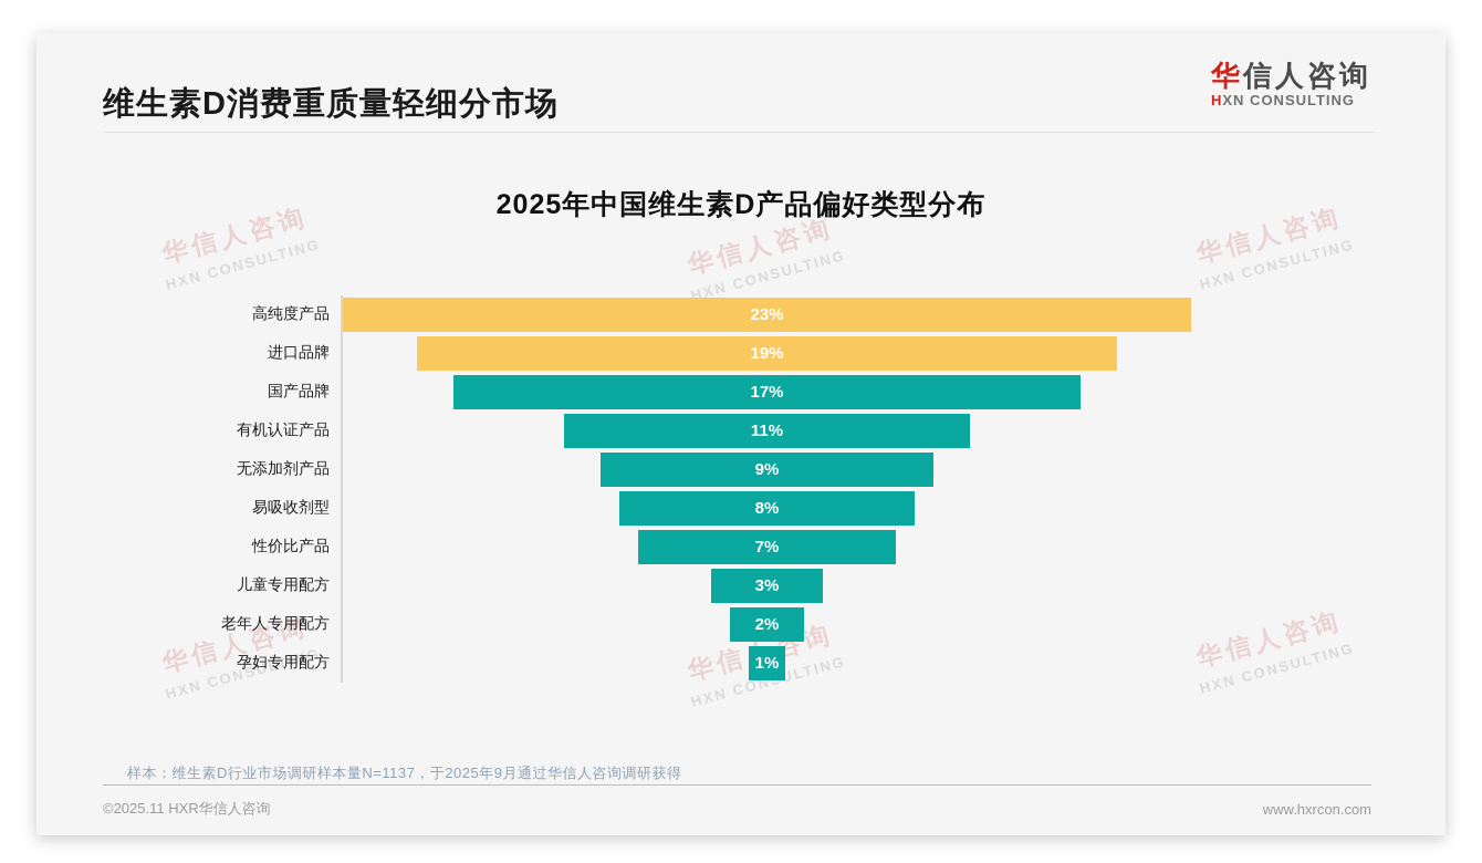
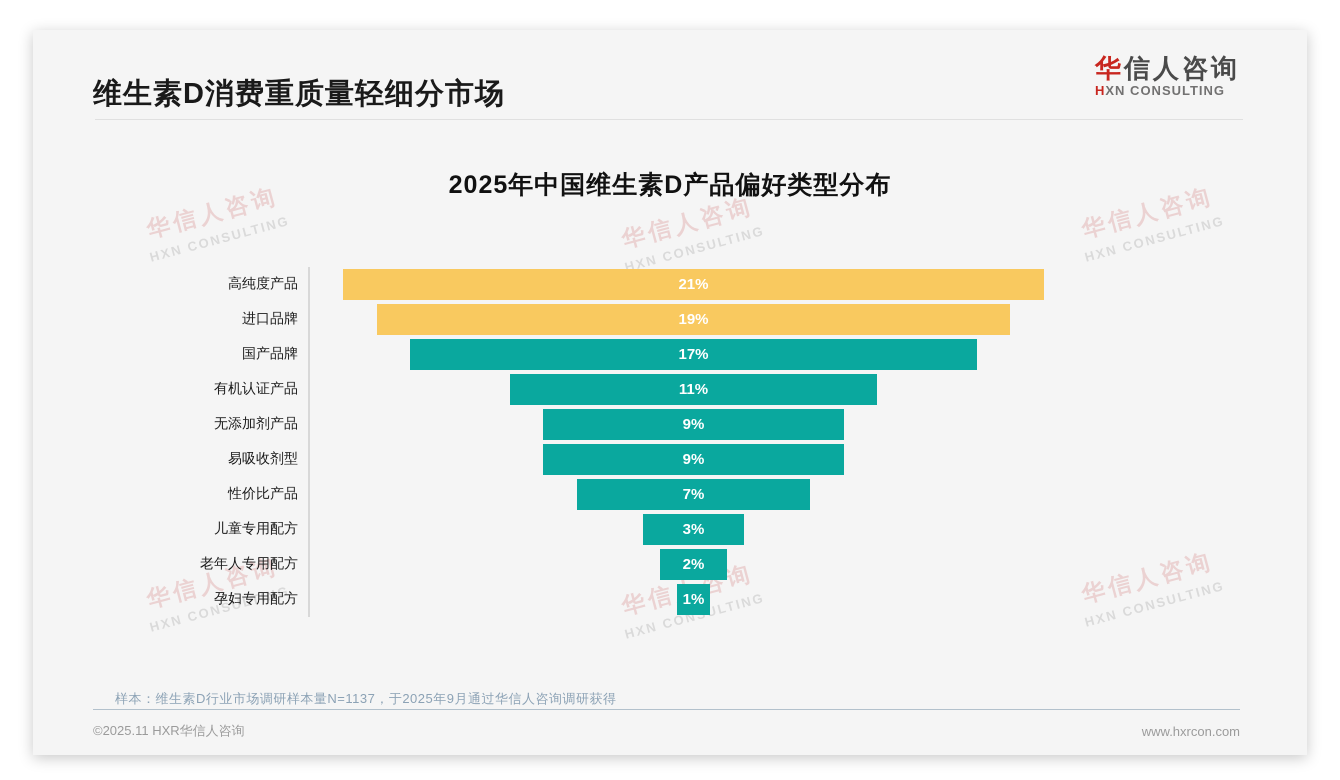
高纯度产品: 23% -> 21%
易吸收剂型: 8% -> 9%
